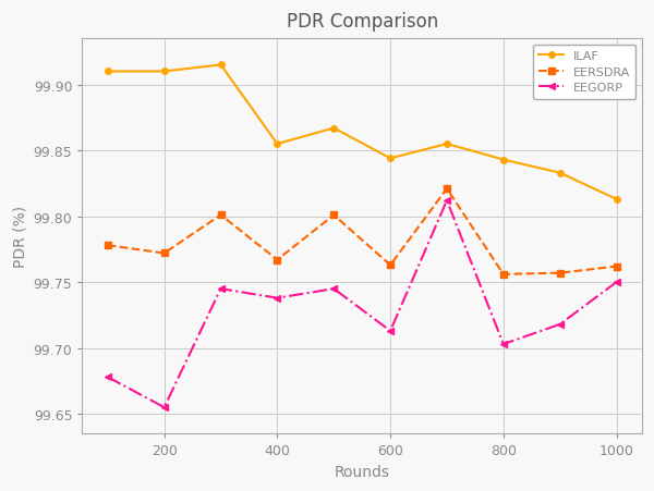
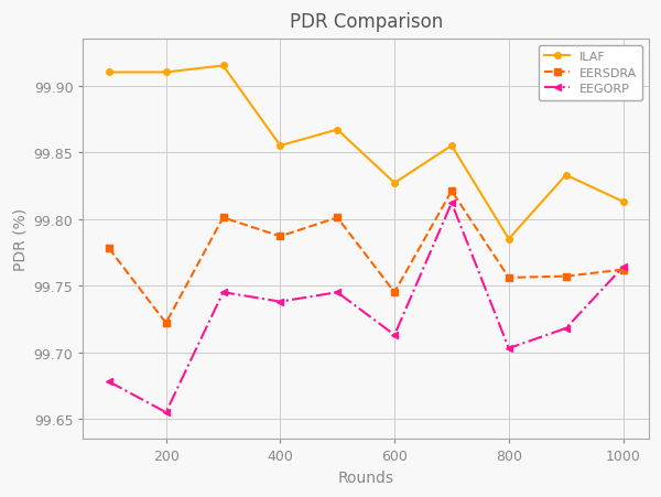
EERSDRA/200: 99.772 -> 99.722
EERSDRA/400: 99.767 -> 99.787
ILAF/600: 99.844 -> 99.827
EERSDRA/600: 99.763 -> 99.745
ILAF/800: 99.843 -> 99.785
EEGORP/1000: 99.750 -> 99.764
